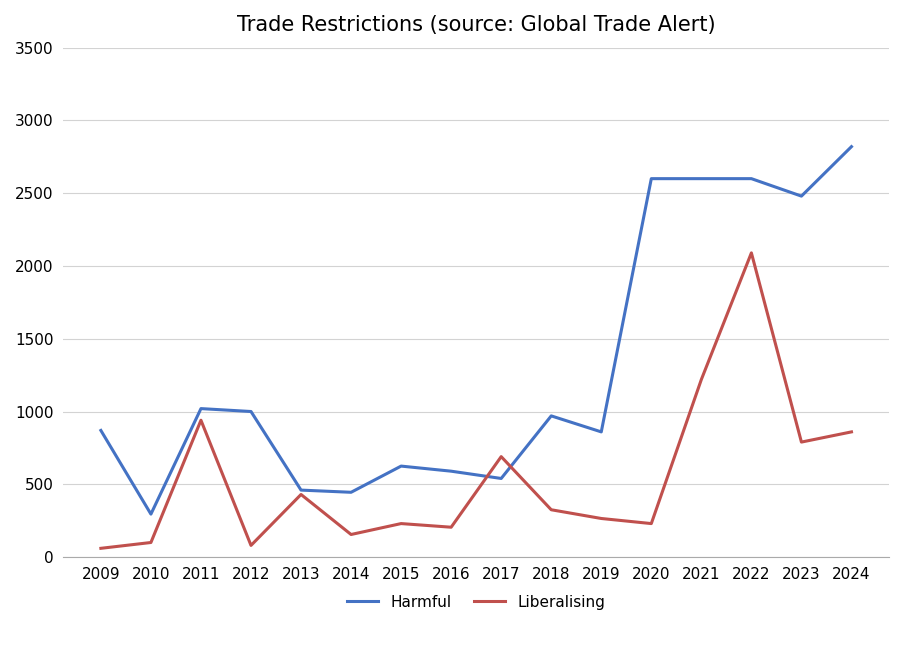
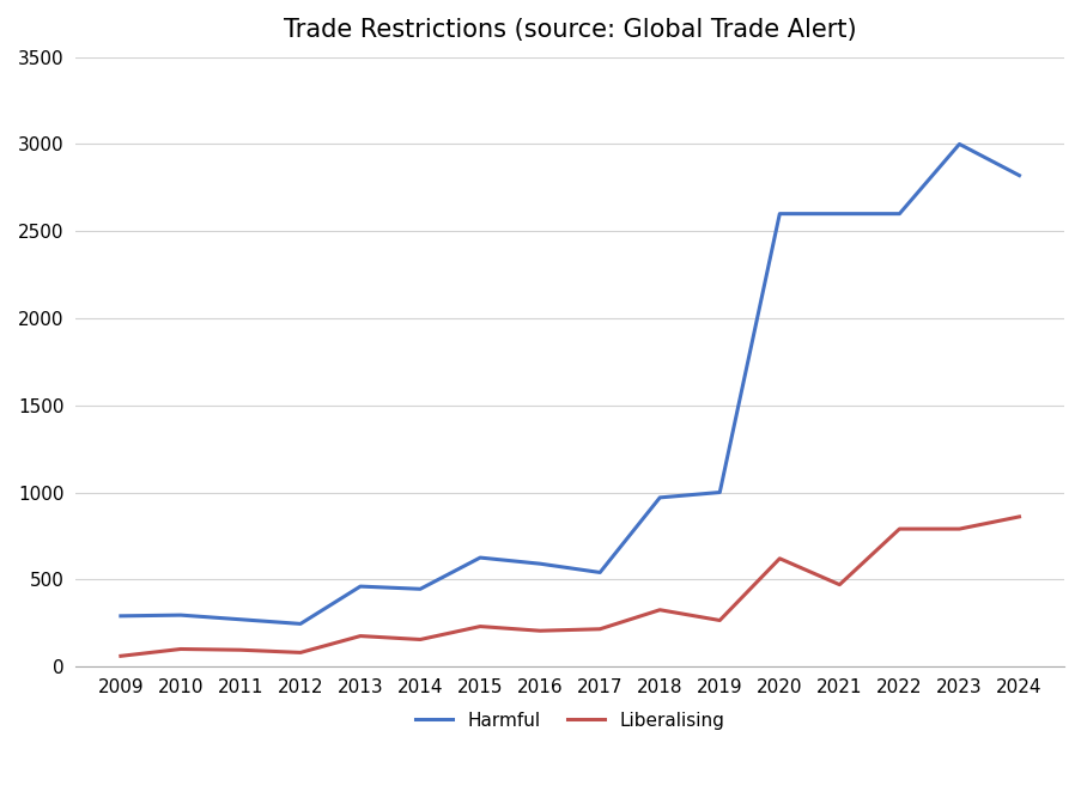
Harmful/2009: 870 -> 290
Harmful/2011: 1020 -> 270
Liberalising/2011: 940 -> 100
Harmful/2012: 1000 -> 240
Liberalising/2013: 430 -> 180
Liberalising/2017: 690 -> 220
Harmful/2019: 860 -> 1000
Liberalising/2020: 230 -> 620
Liberalising/2021: 1220 -> 470
Liberalising/2022: 2090 -> 790
Harmful/2023: 2480 -> 3000
